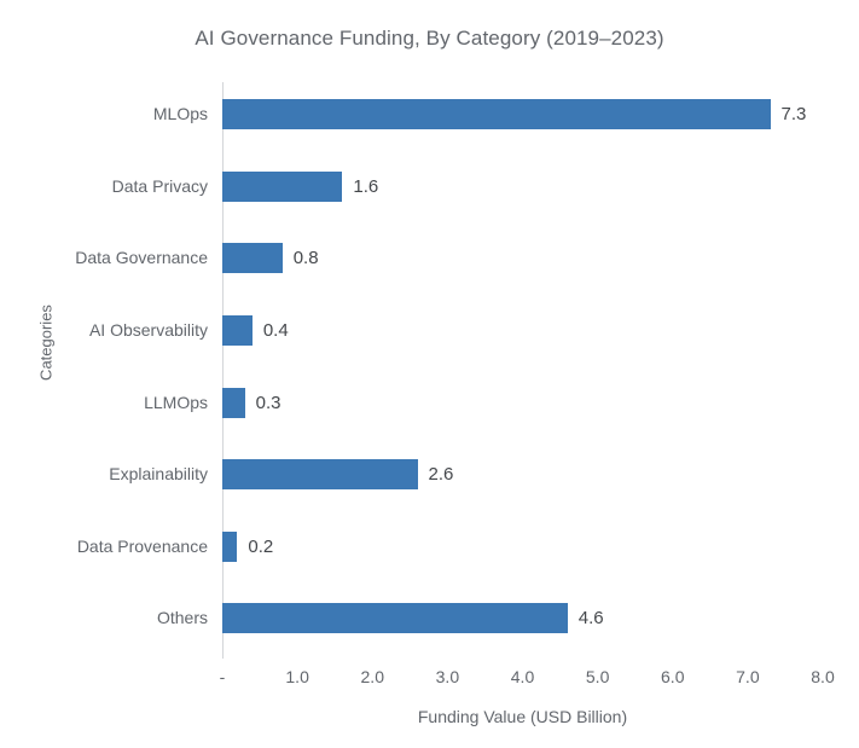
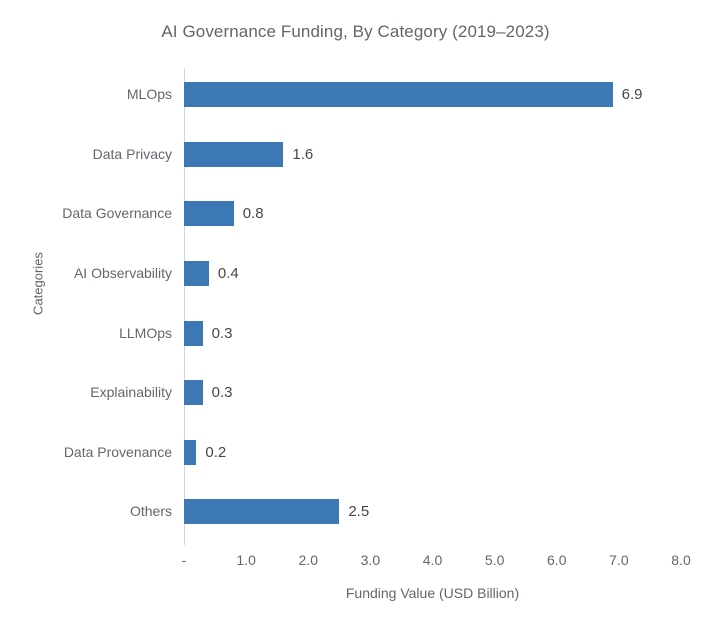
MLOps: 7.3 -> 6.9
Explainability: 2.6 -> 0.3
Others: 4.6 -> 2.5
